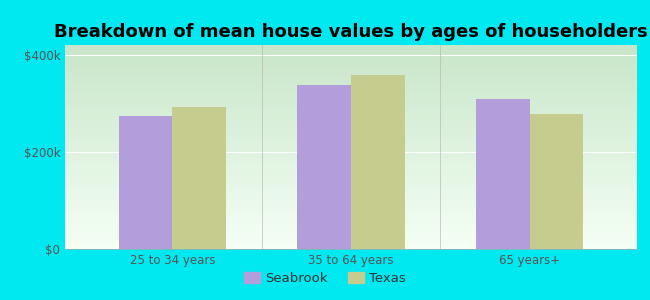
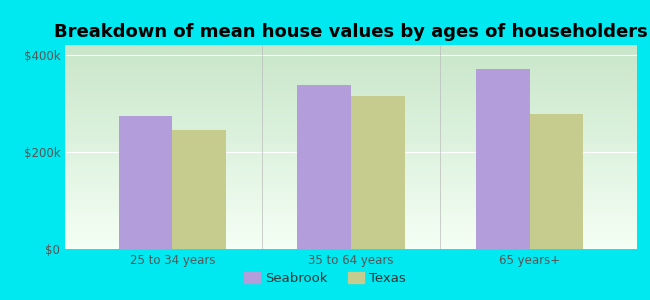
Texas/25 to 34 years: $292k -> $245k
Texas/35 to 64 years: $358k -> $315k
Seabrook/65 years+: $308k -> $370k
